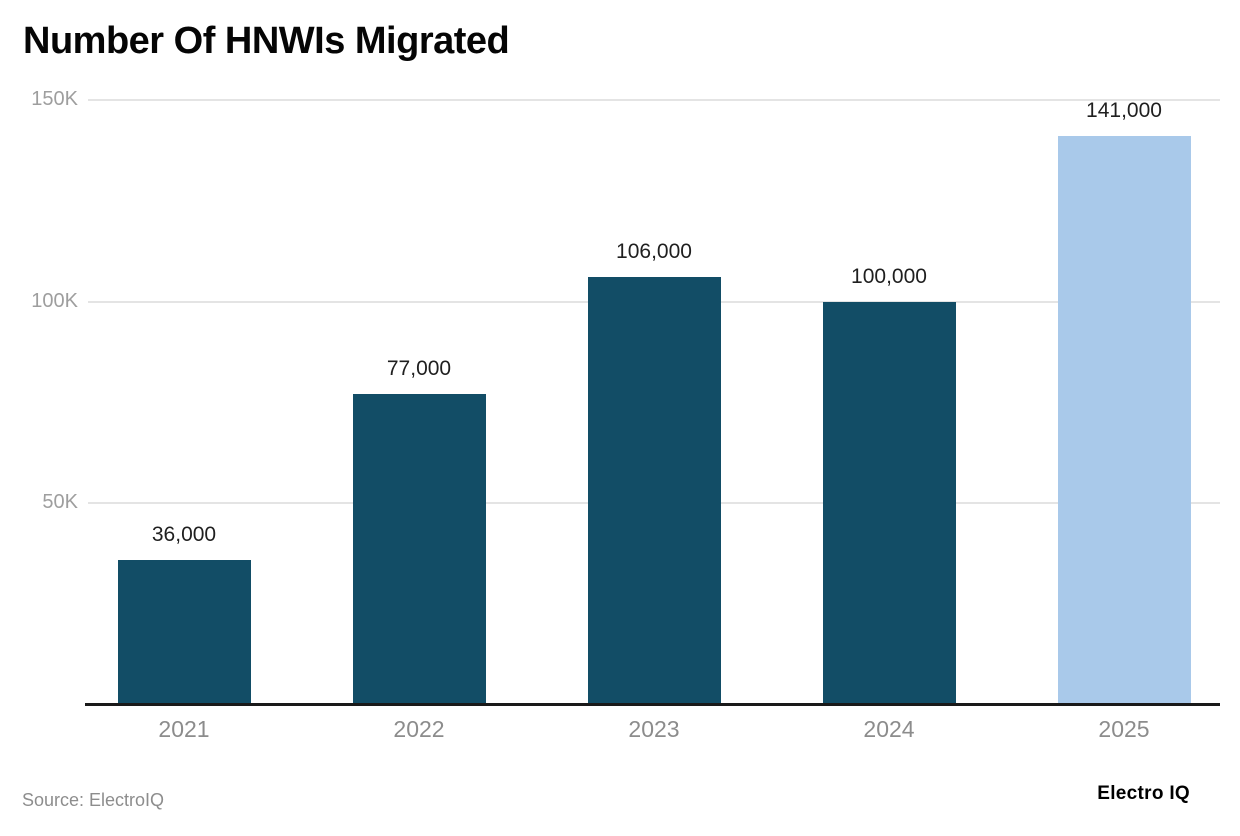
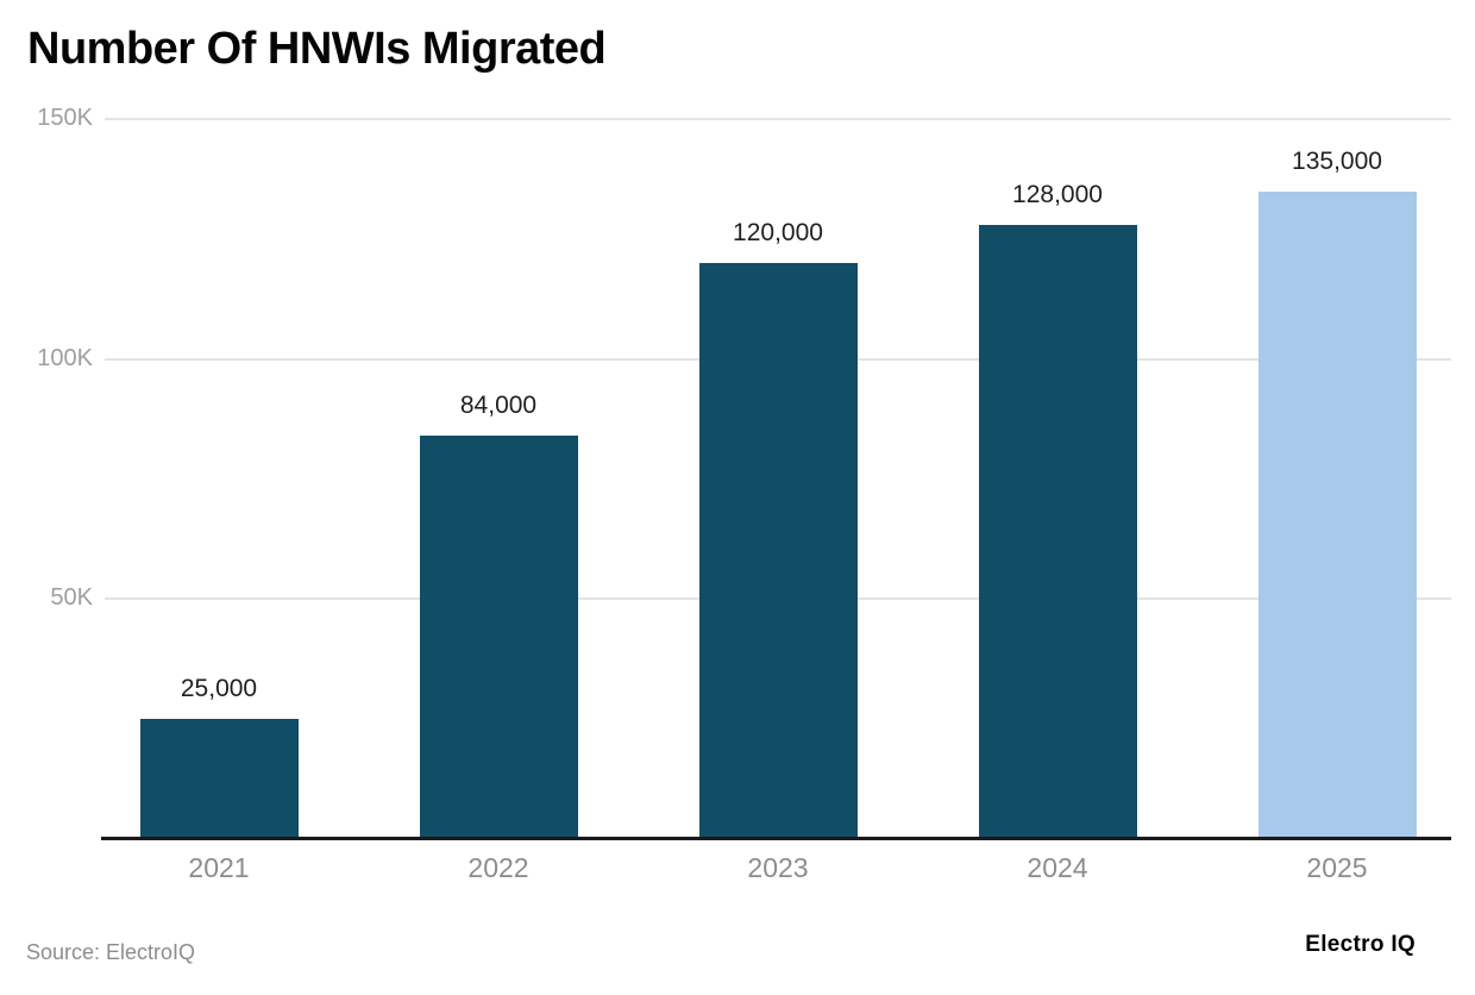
2021: 36,000 -> 25,000
2022: 77,000 -> 84,000
2023: 106,000 -> 120,000
2024: 100,000 -> 128,000
2025: 141,000 -> 135,000
